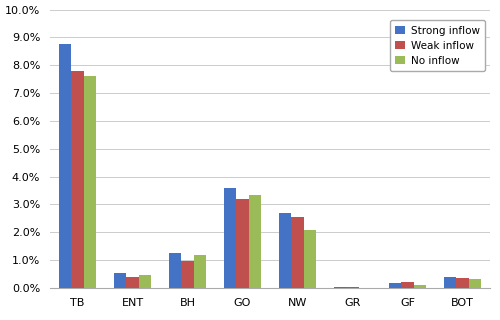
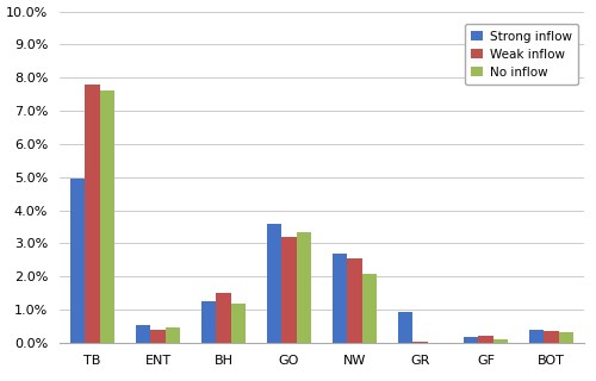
Strong inflow/TB: 8.75% -> 4.95%
Weak inflow/BH: 0.98% -> 1.50%
Strong inflow/GR: 0.02% -> 0.95%
